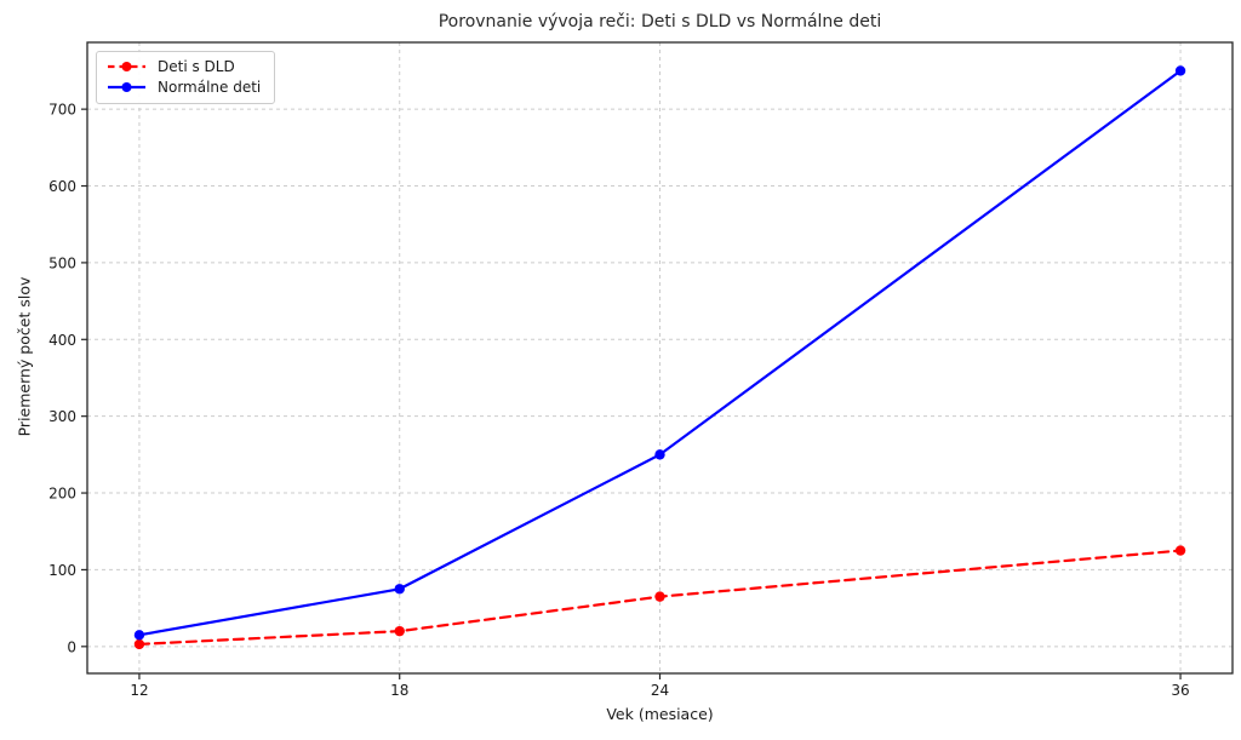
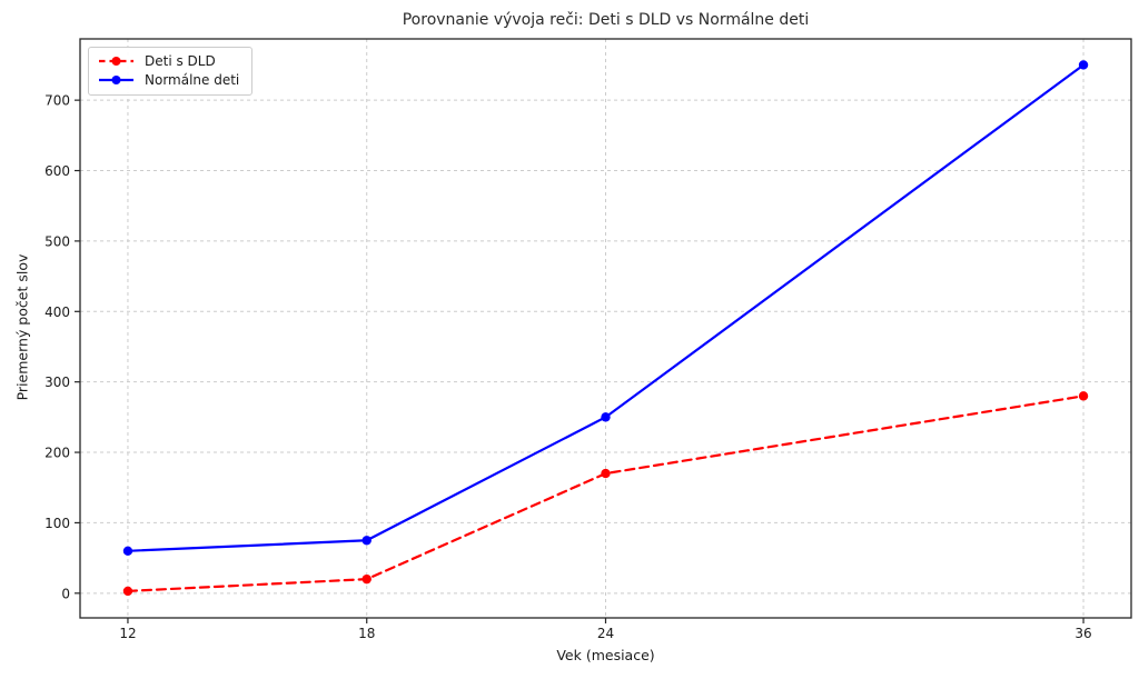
Normálne deti/12: 20 -> 60
Deti s DLD/24: 60 -> 170
Deti s DLD/36: 120 -> 280
